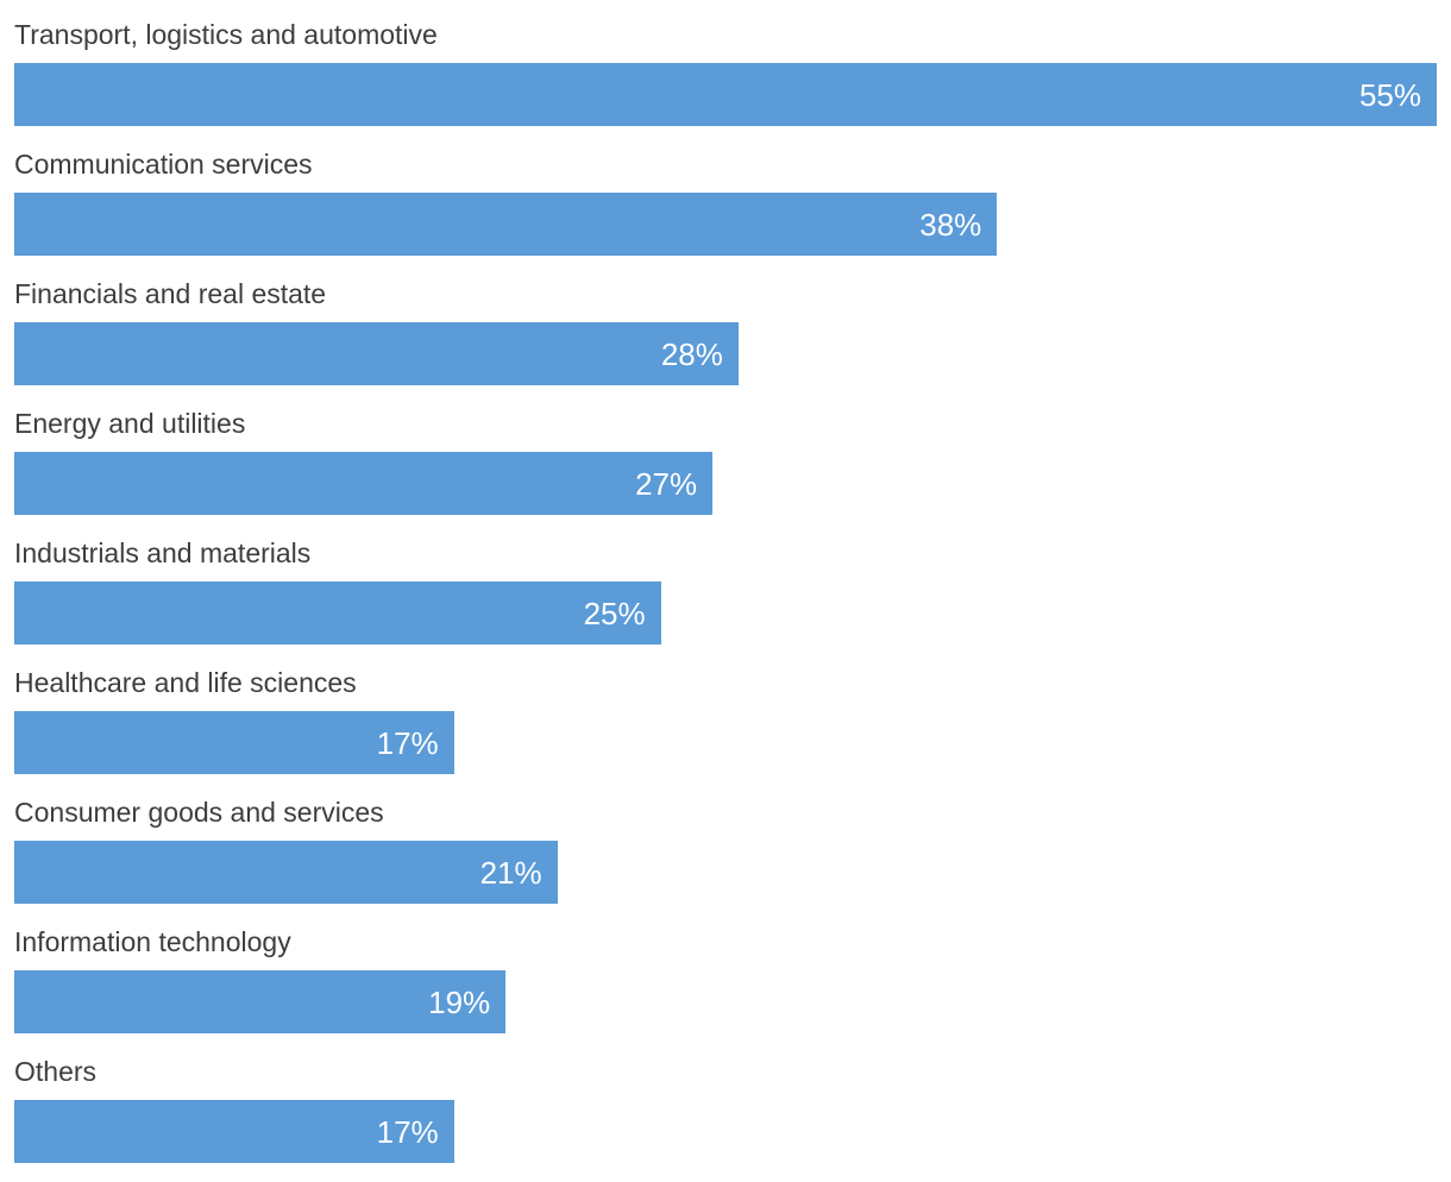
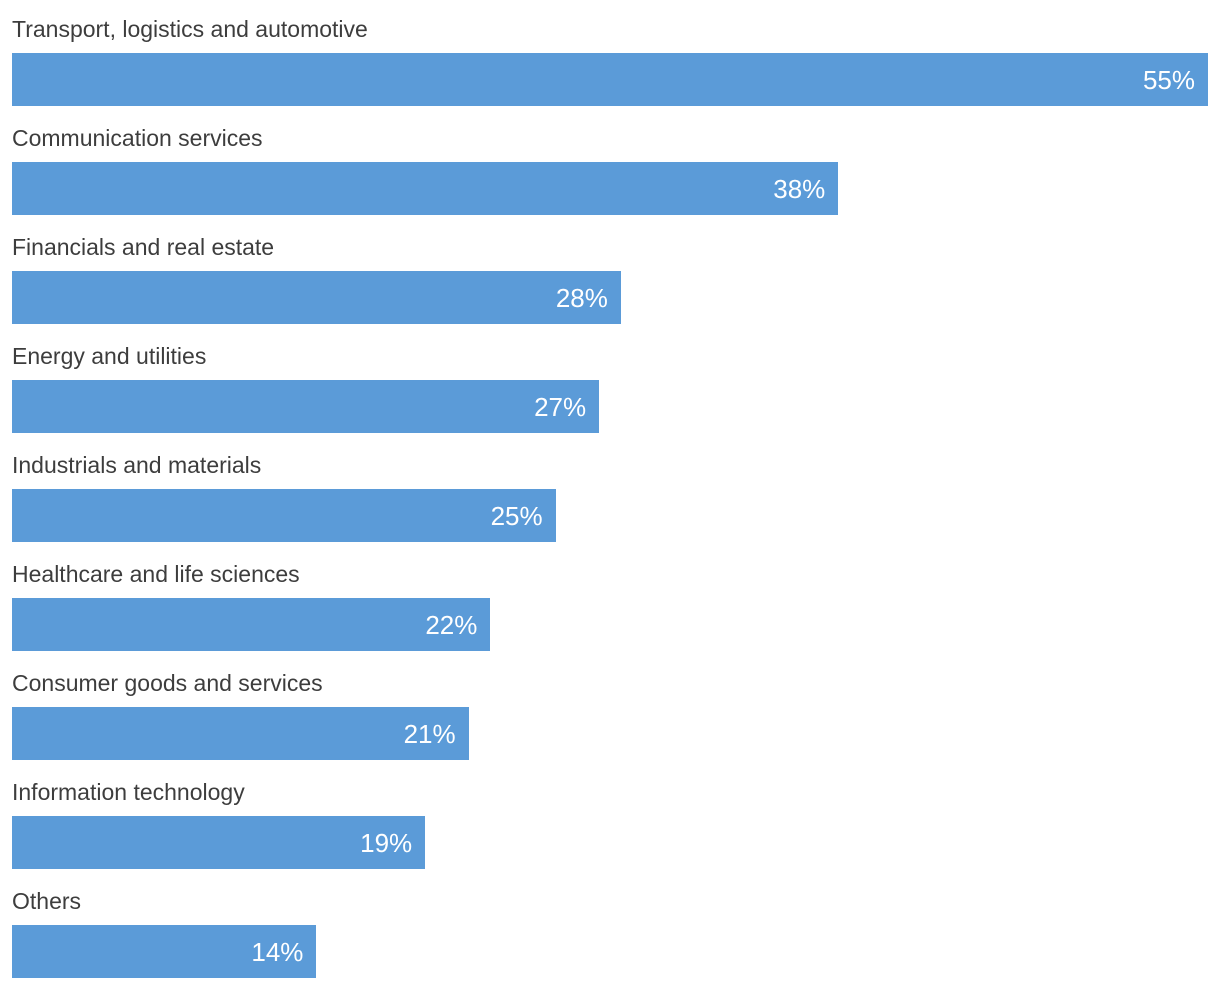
Healthcare and life sciences: 17% -> 22%
Others: 17% -> 14%
